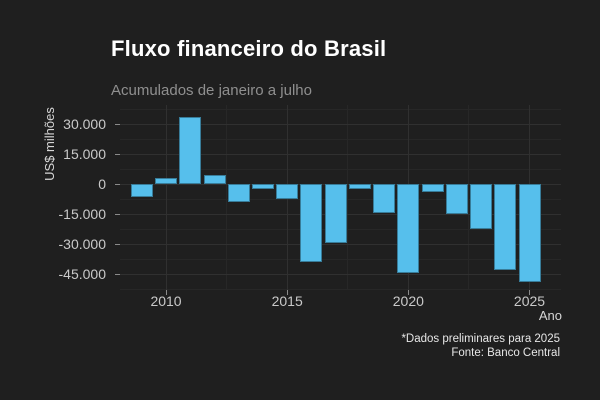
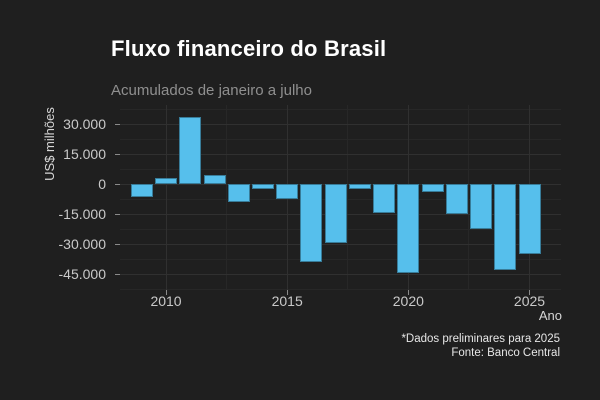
2025: -49000 -> -35000
